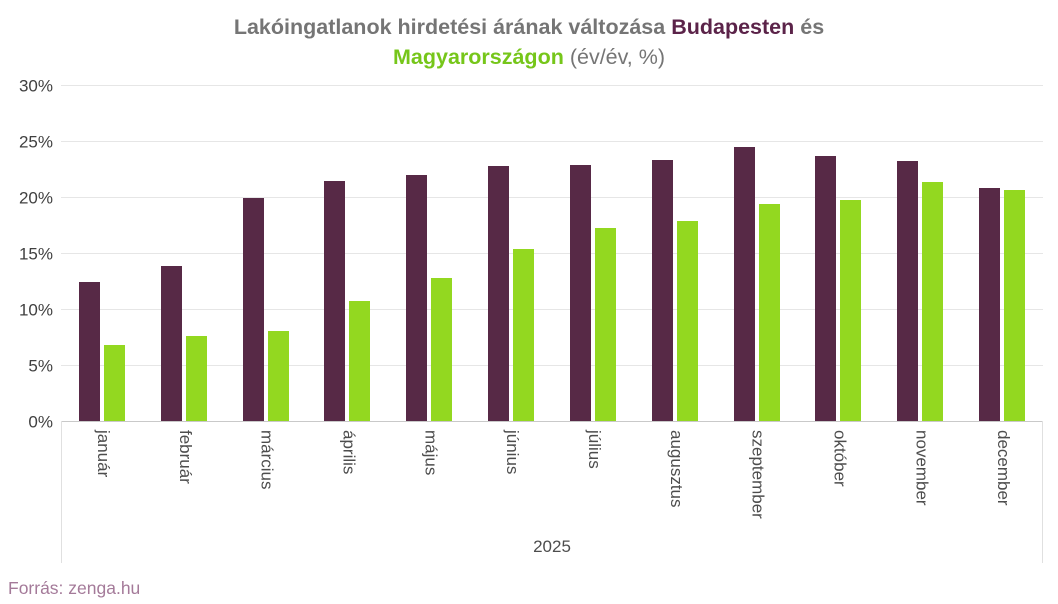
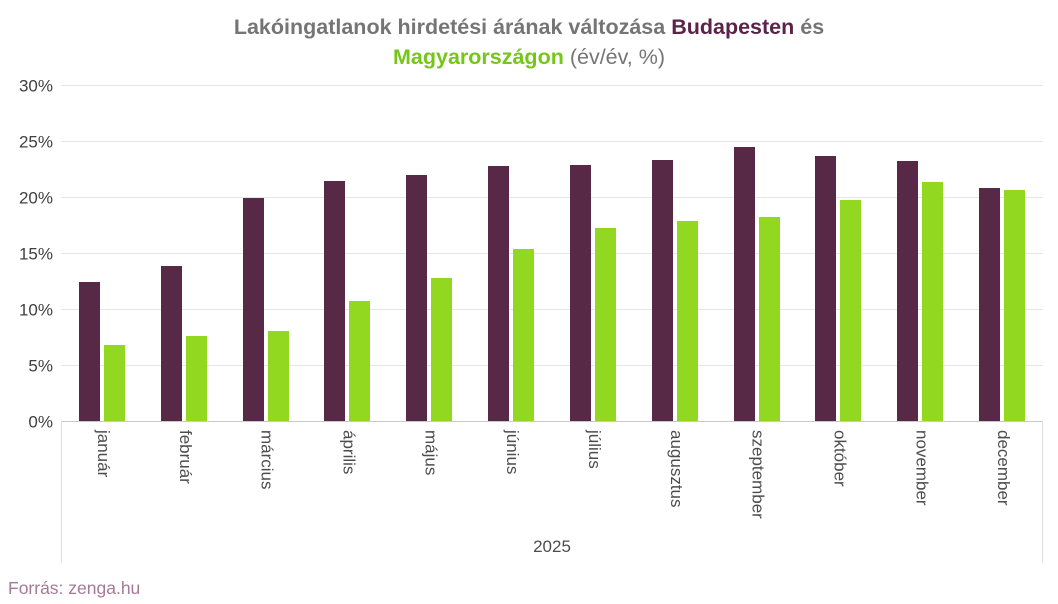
Magyarországon/szeptember: 19.4% -> 18.2%
